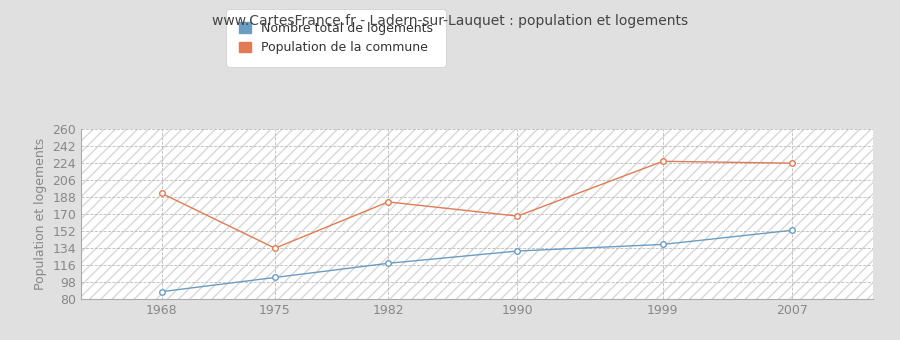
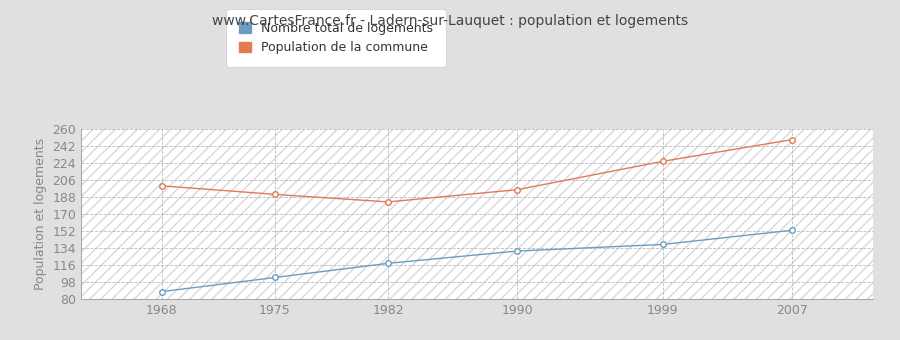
Population de la commune/1968: 192 -> 200
Population de la commune/1975: 134 -> 191
Population de la commune/1990: 168 -> 196
Population de la commune/2007: 224 -> 249
